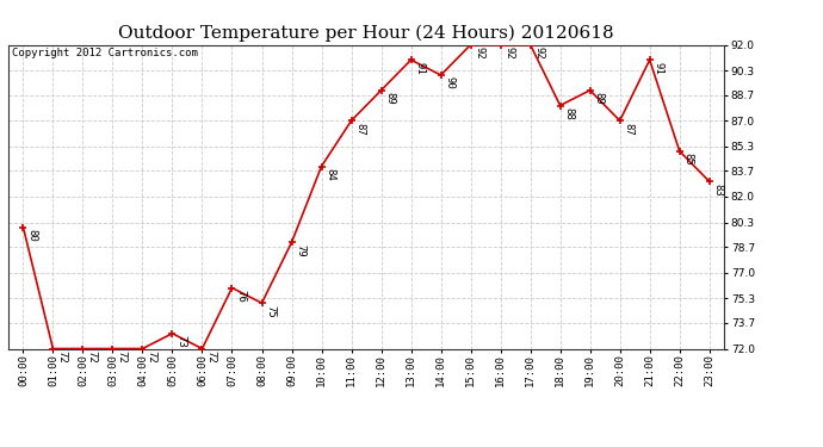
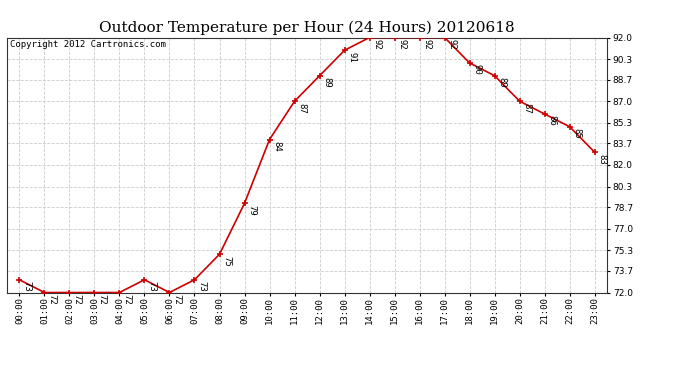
00:00: 80 -> 73
07:00: 76 -> 73
14:00: 90 -> 92
18:00: 88 -> 90
21:00: 91 -> 86
